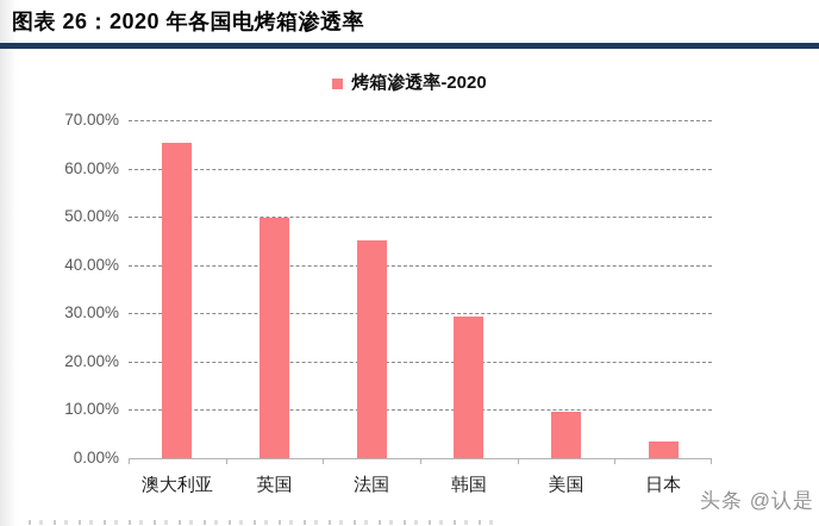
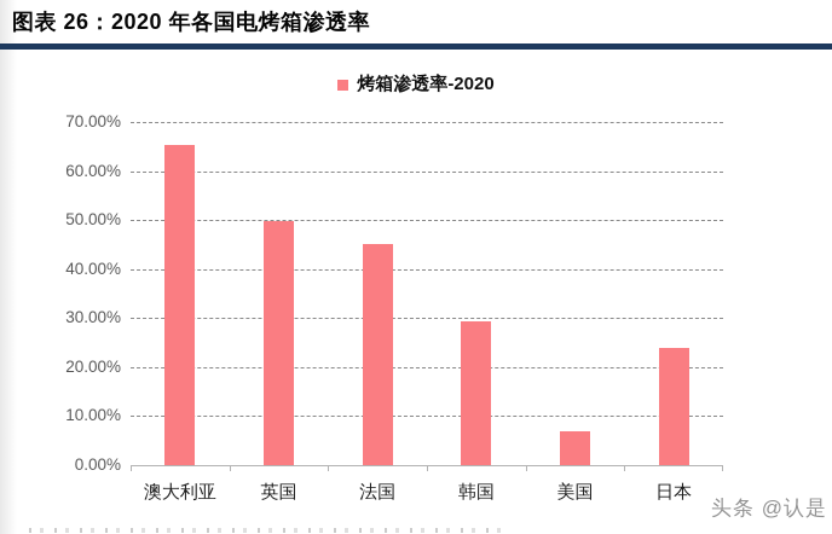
美国: 10% -> 7%
日本: 4% -> 24%
